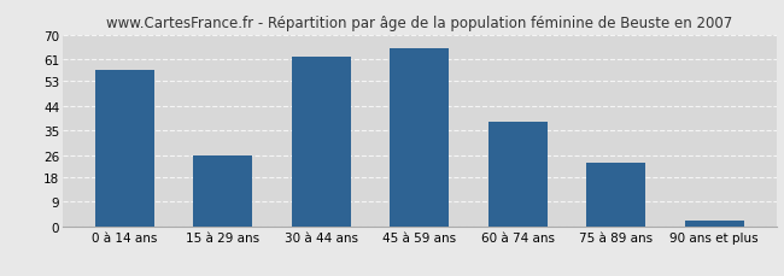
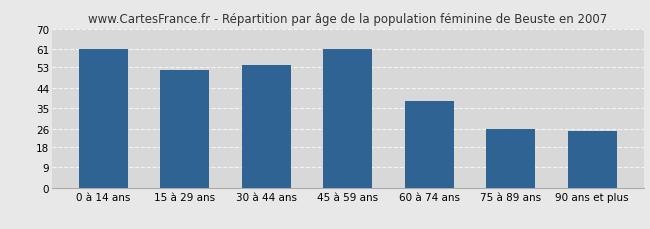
0 à 14 ans: 57 -> 61
15 à 29 ans: 26 -> 52
30 à 44 ans: 62 -> 54
45 à 59 ans: 65 -> 61
75 à 89 ans: 23 -> 26
90 ans et plus: 2 -> 25
